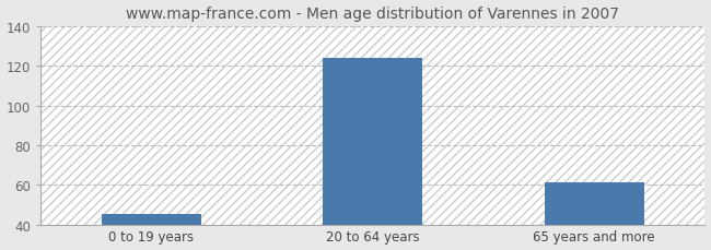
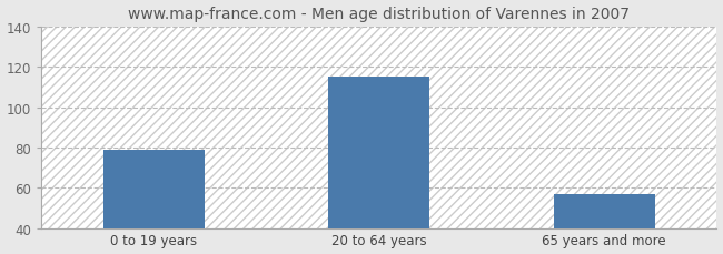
0 to 19 years: 45 -> 79
20 to 64 years: 124 -> 115
65 years and more: 61 -> 57
